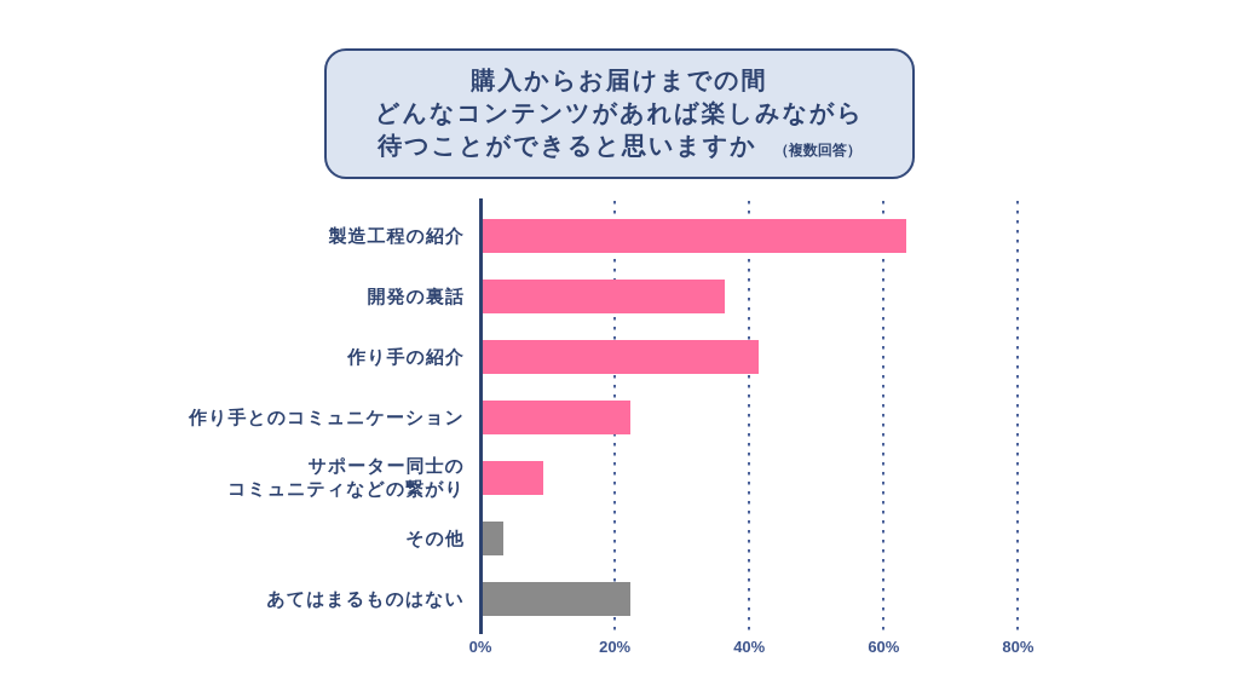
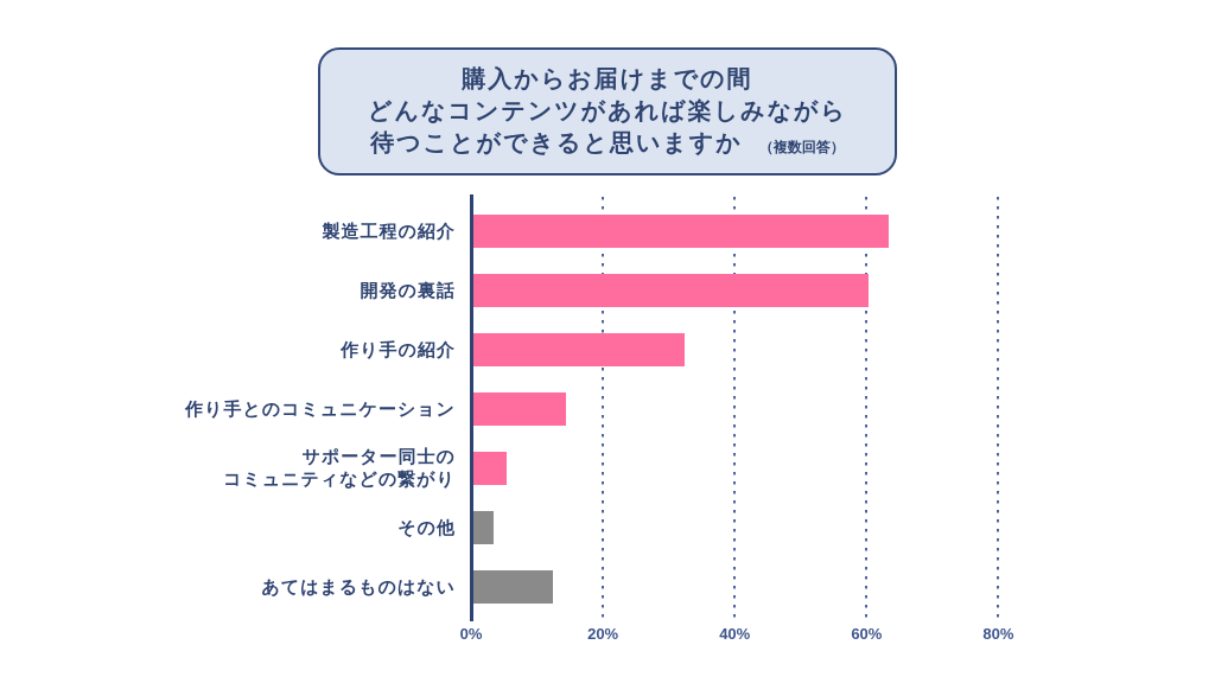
開発の裏話: 36% -> 60%
作り手の紹介: 41% -> 32%
作り手とのコミュニケーション: 22% -> 14%
サポーター同士の コミュニティなどの繋がり: 9% -> 5%
あてはまるものはない: 22% -> 12%
